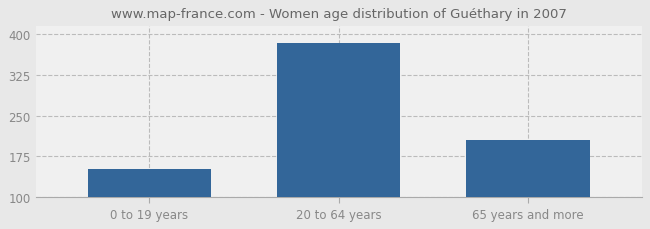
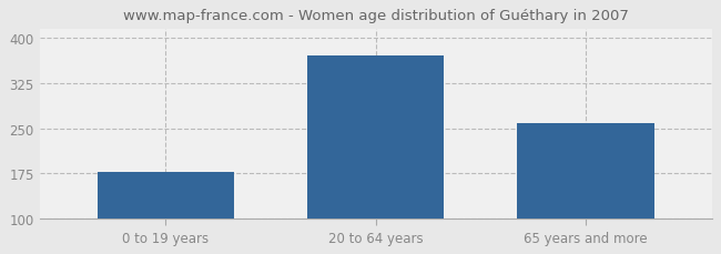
0 to 19 years: 152 -> 178
20 to 64 years: 383 -> 370
65 years and more: 205 -> 258
